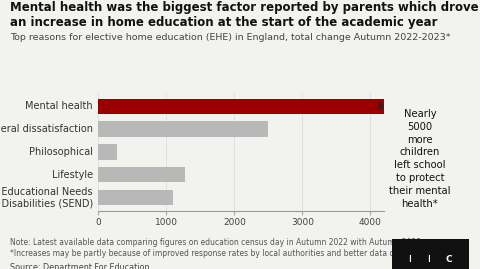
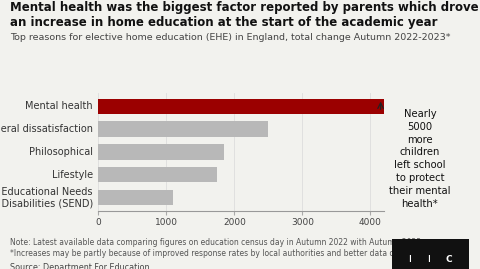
Philosophical: 280 -> 1850
Lifestyle: 1280 -> 1750
